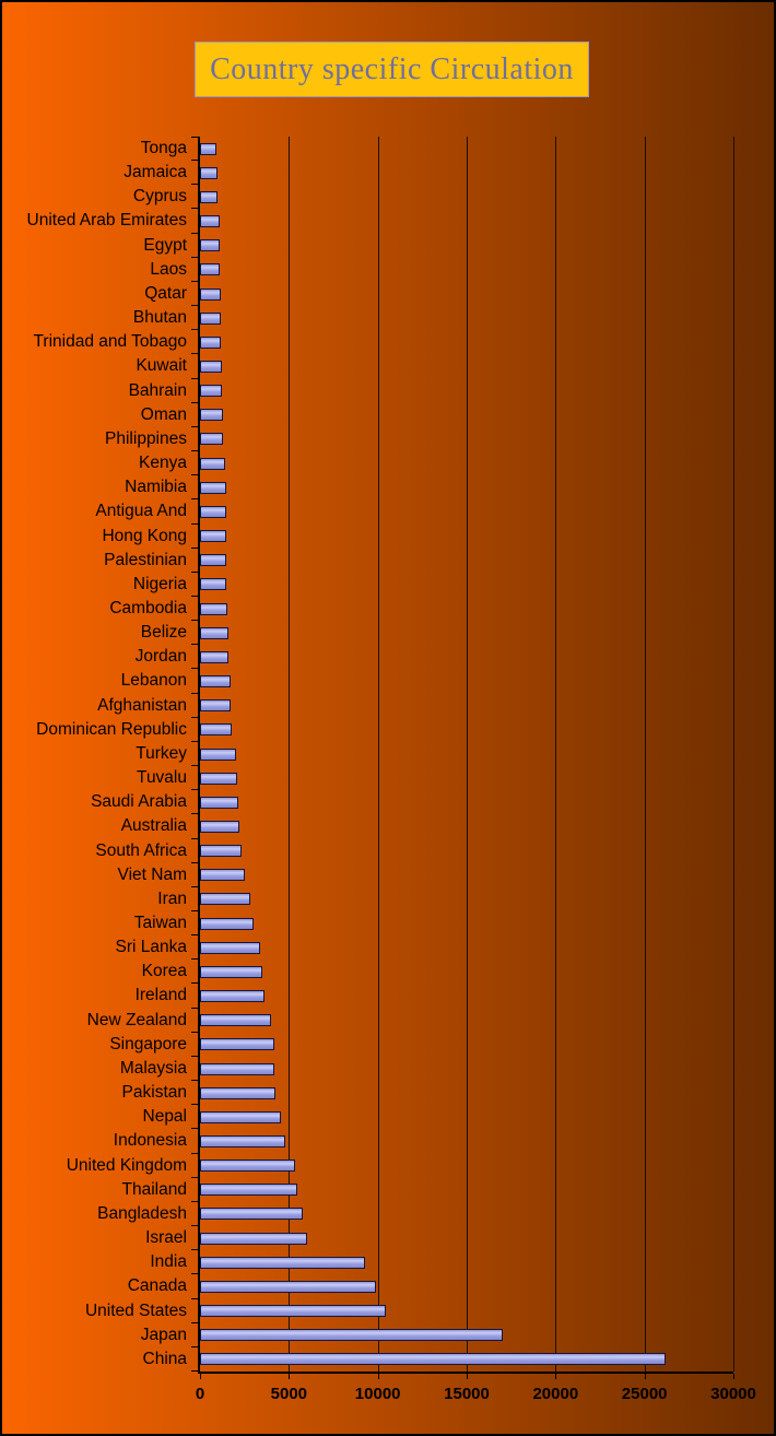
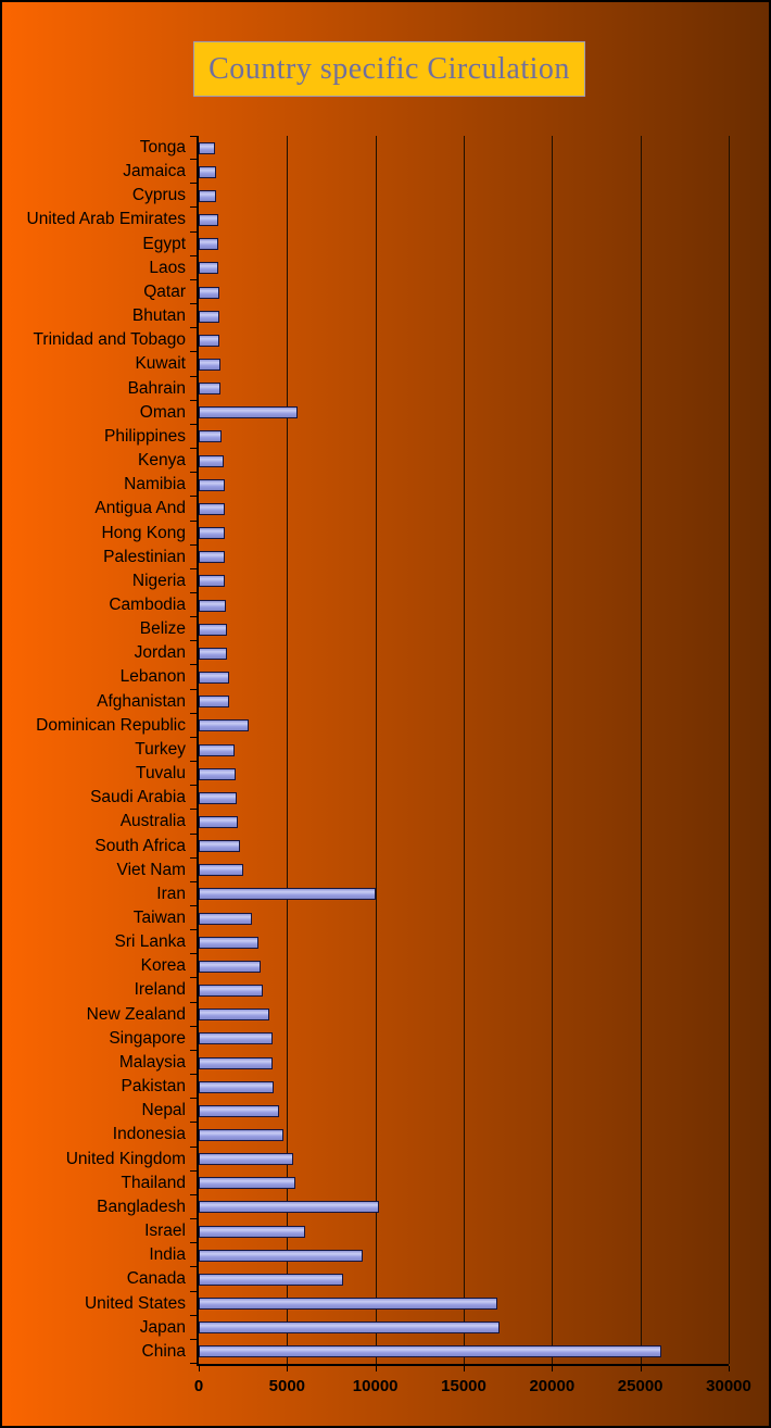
Oman: 1300 -> 5600
Dominican Republic: 1800 -> 2800
Iran: 2800 -> 10000
Bangladesh: 5800 -> 10200
Canada: 9900 -> 8200
United States: 10400 -> 16900
